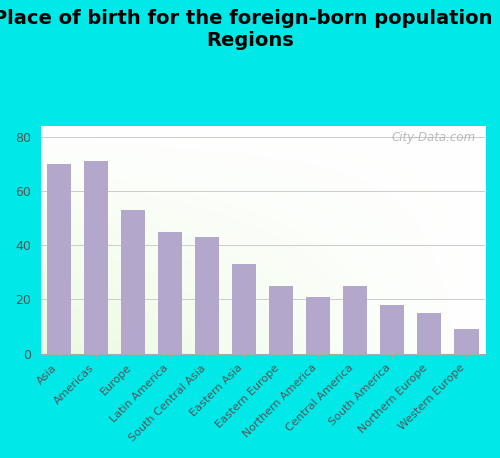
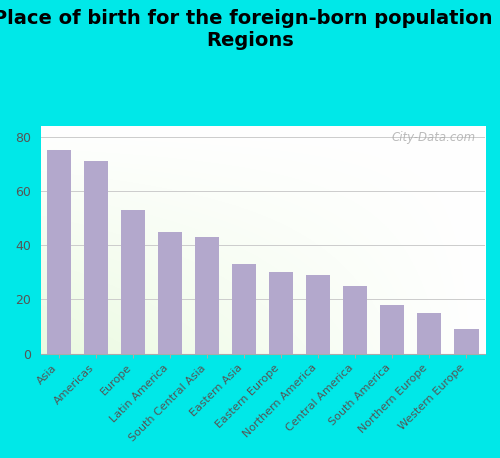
Asia: 70 -> 75
Eastern Europe: 25 -> 30
Northern America: 21 -> 29
